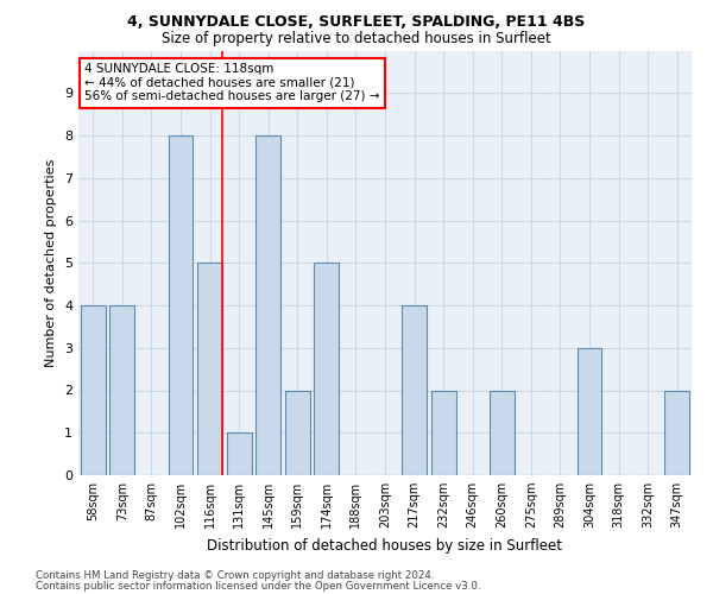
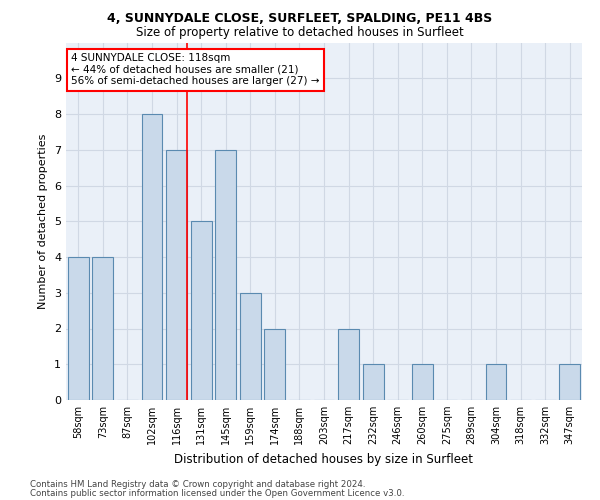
116sqm: 5 -> 7
131sqm: 1 -> 5
145sqm: 8 -> 7
159sqm: 2 -> 3
174sqm: 5 -> 2
217sqm: 4 -> 2
232sqm: 2 -> 1
260sqm: 2 -> 1
304sqm: 3 -> 1
347sqm: 2 -> 1
